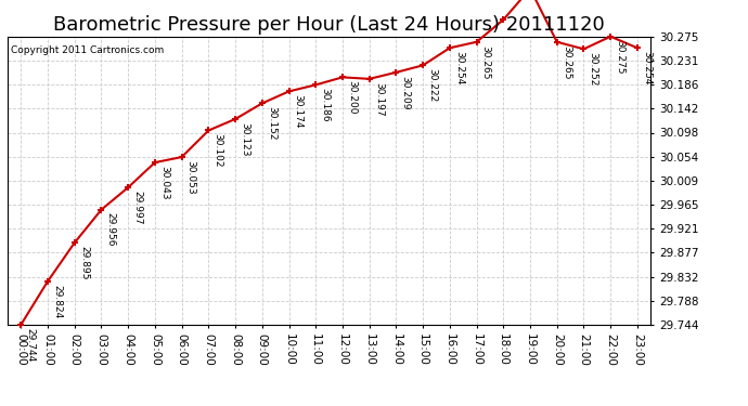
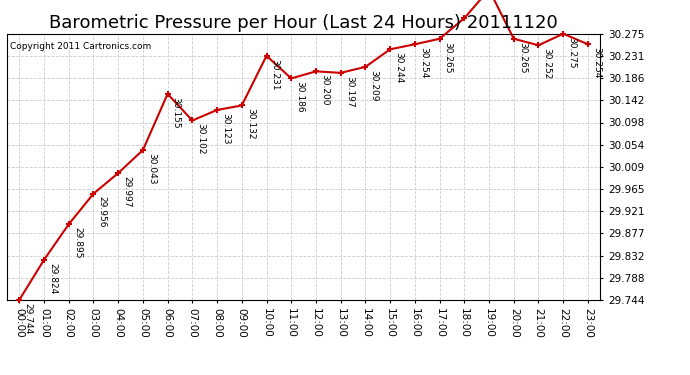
06:00: 30.053 -> 30.155
09:00: 30.152 -> 30.132
10:00: 30.174 -> 30.231
15:00: 30.222 -> 30.244
